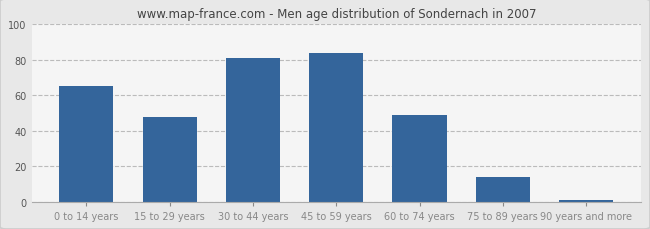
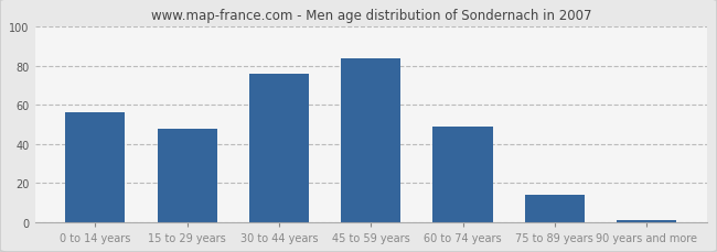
0 to 14 years: 65 -> 56
30 to 44 years: 81 -> 76
